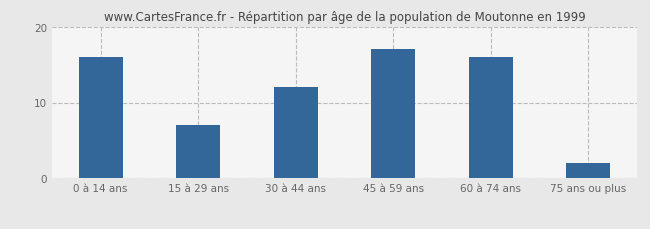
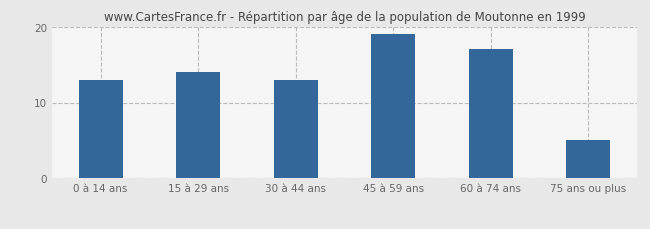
0 à 14 ans: 16 -> 13
15 à 29 ans: 7 -> 14
30 à 44 ans: 12 -> 13
45 à 59 ans: 17 -> 19
60 à 74 ans: 16 -> 17
75 ans ou plus: 2 -> 5
